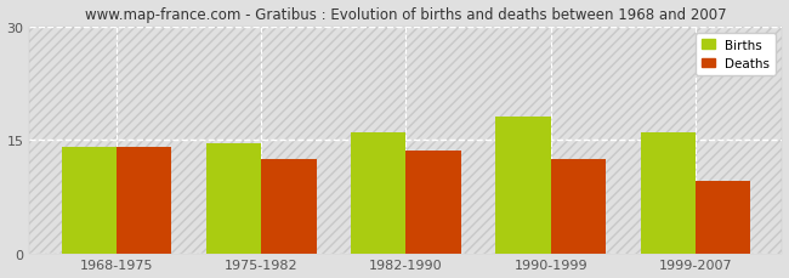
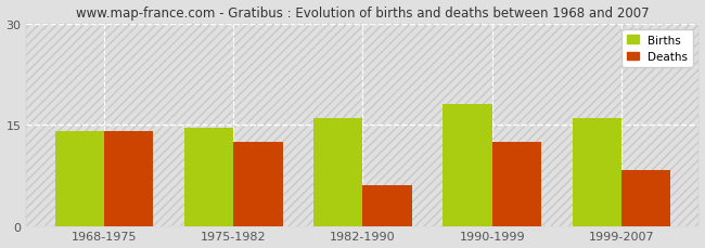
Deaths/1982-1990: 13.5 -> 6.0
Deaths/1999-2007: 9.5 -> 8.2
